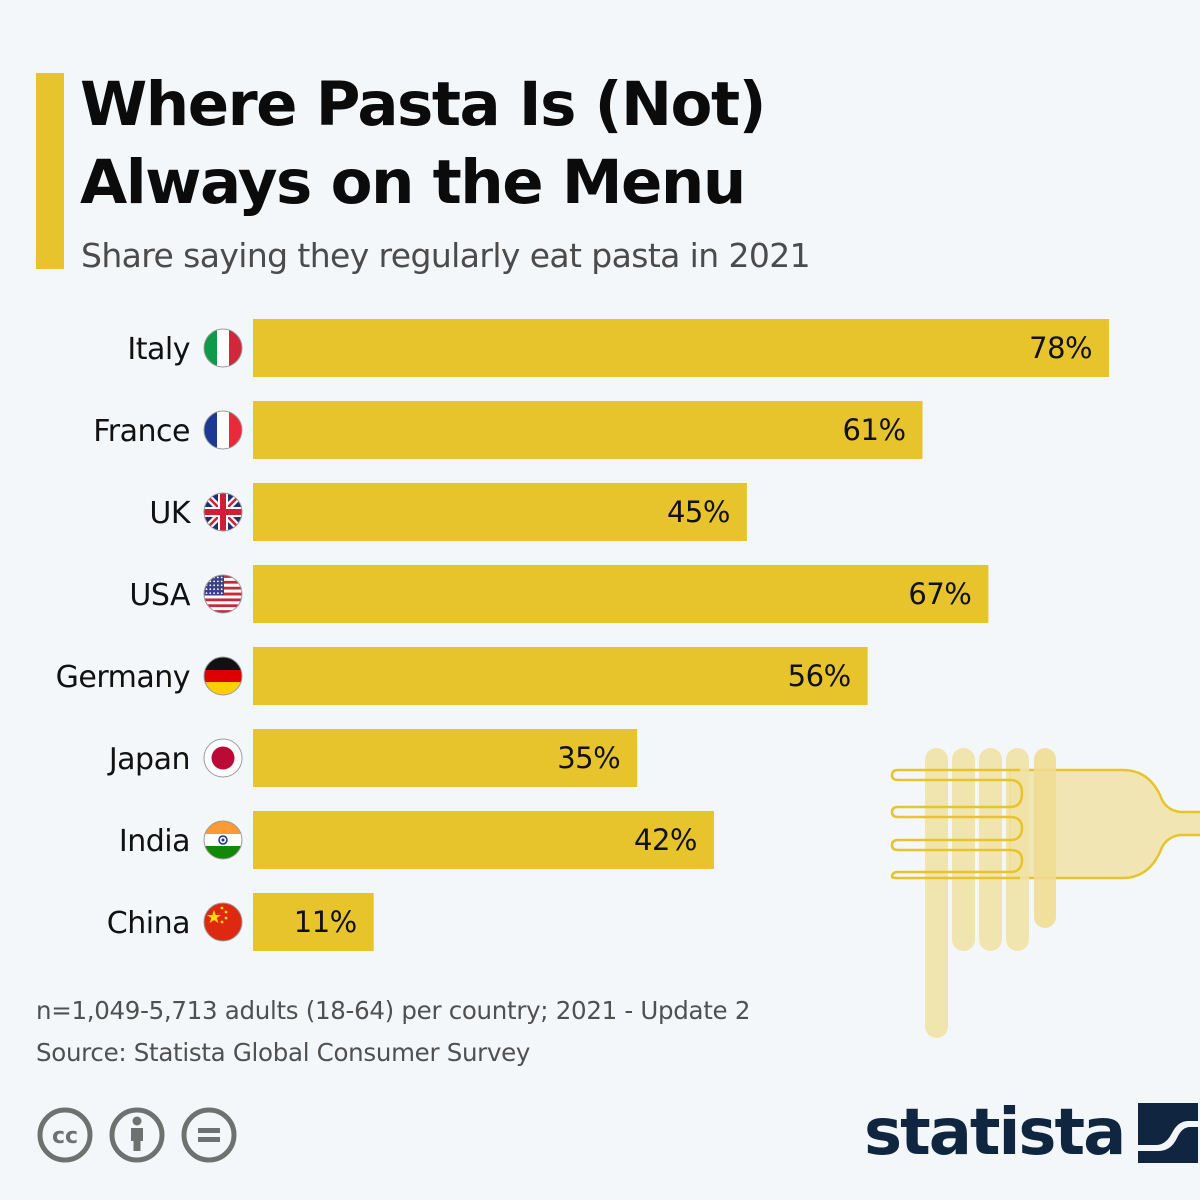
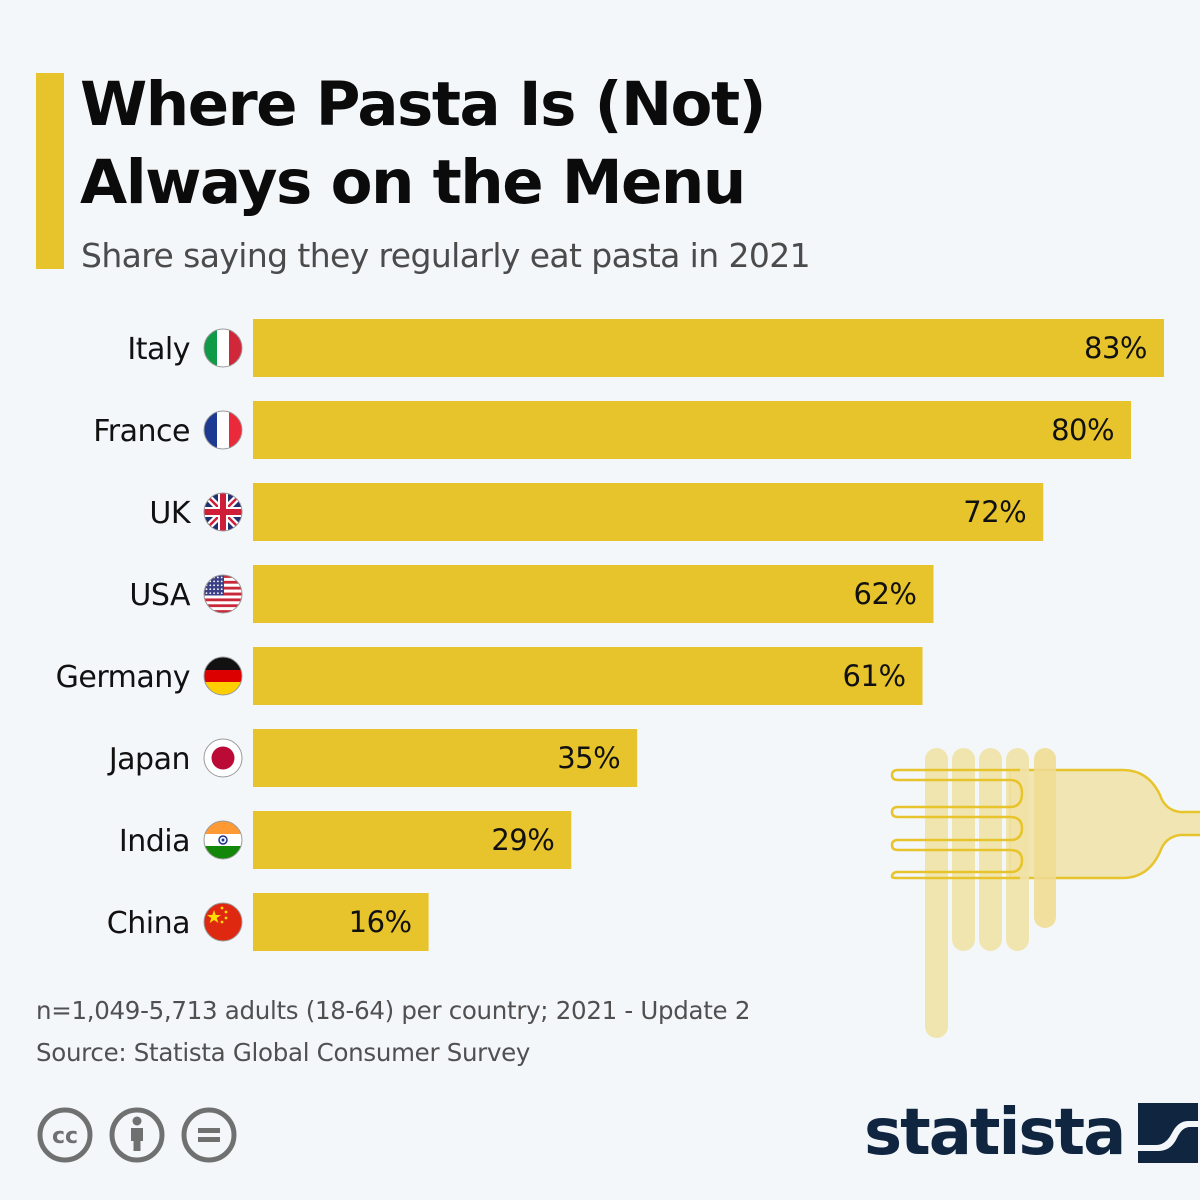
Italy: 78% -> 83%
France: 61% -> 80%
UK: 45% -> 72%
USA: 67% -> 62%
Germany: 56% -> 61%
India: 42% -> 29%
China: 11% -> 16%
